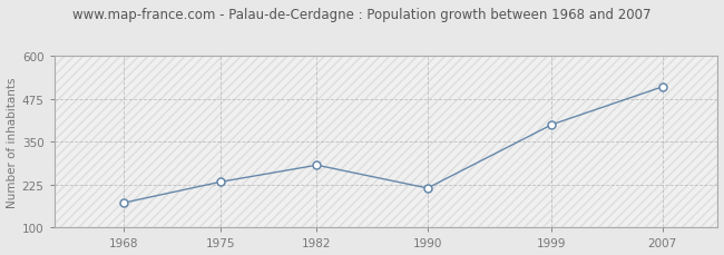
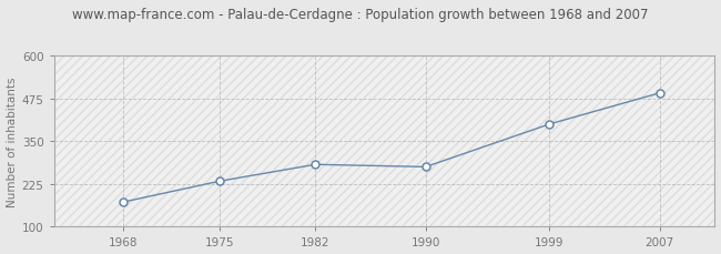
1990: 215 -> 275
2007: 510 -> 491
